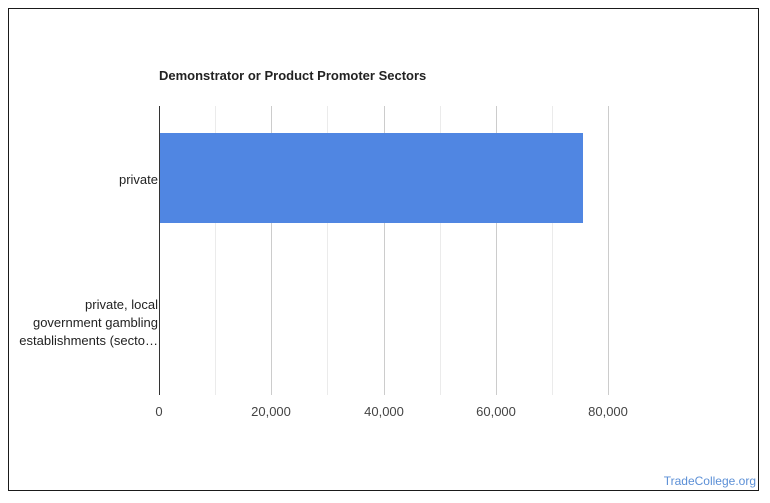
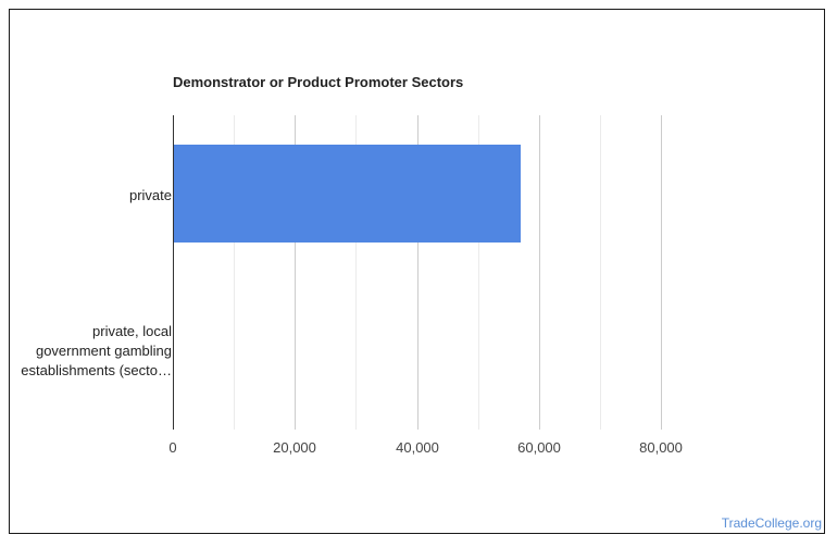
private: 76000 -> 57000
